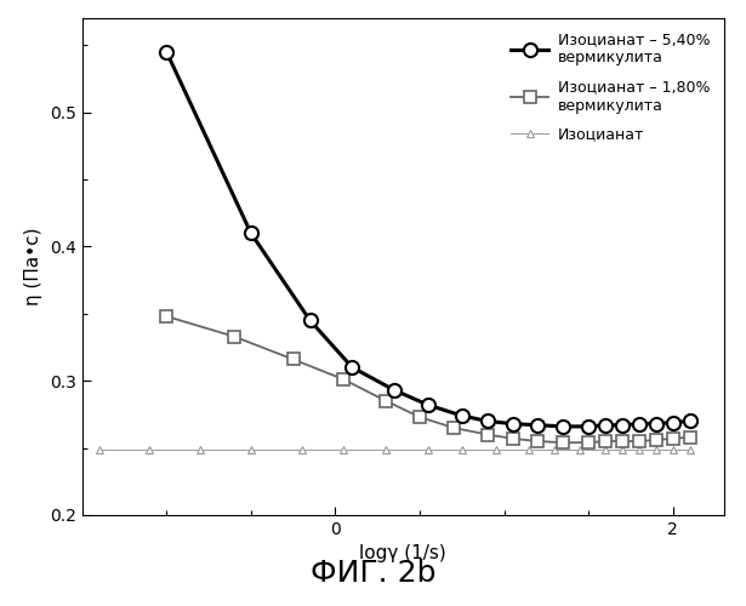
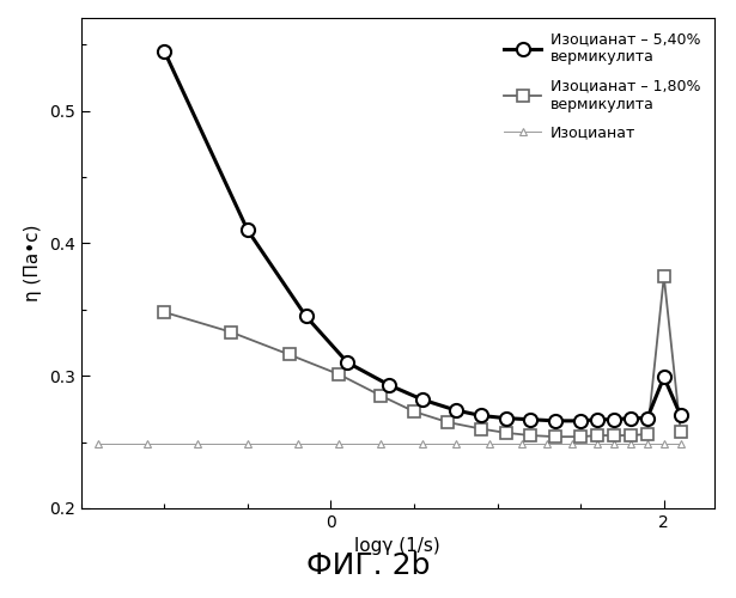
Изоцианат – 5,40% вермикулита/2: 0.269 -> 0.299
Изоцианат – 1,80% вермикулита/2: 0.257 -> 0.375
